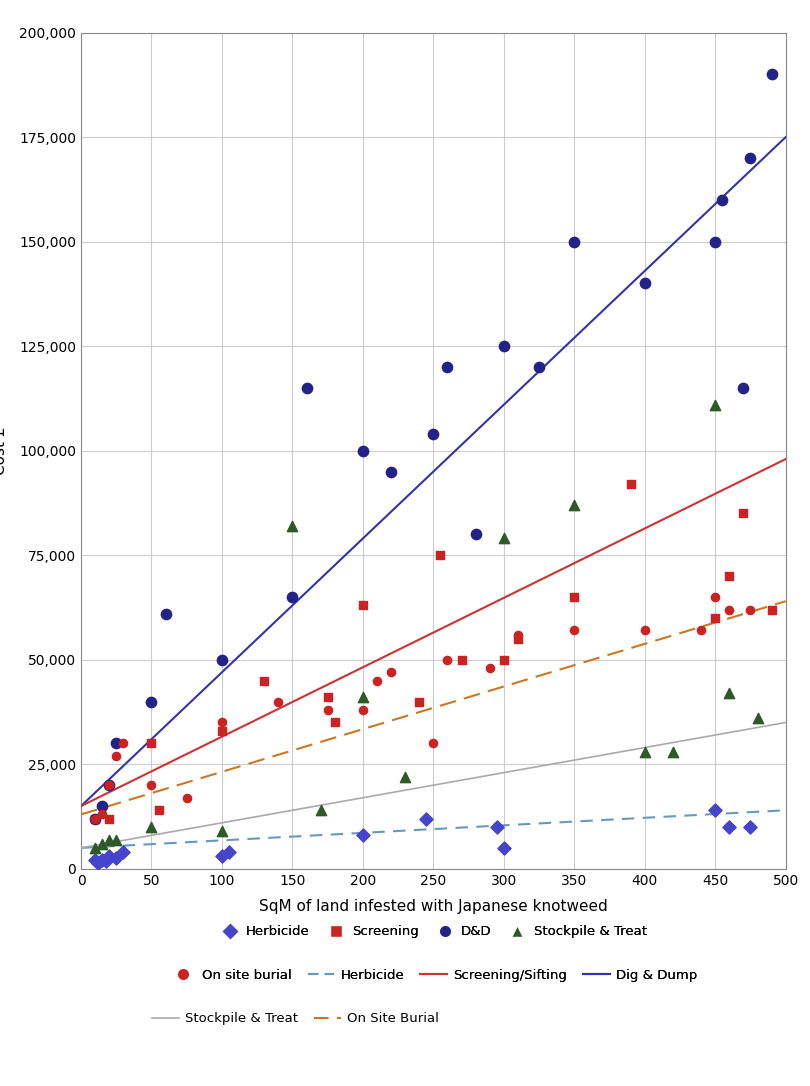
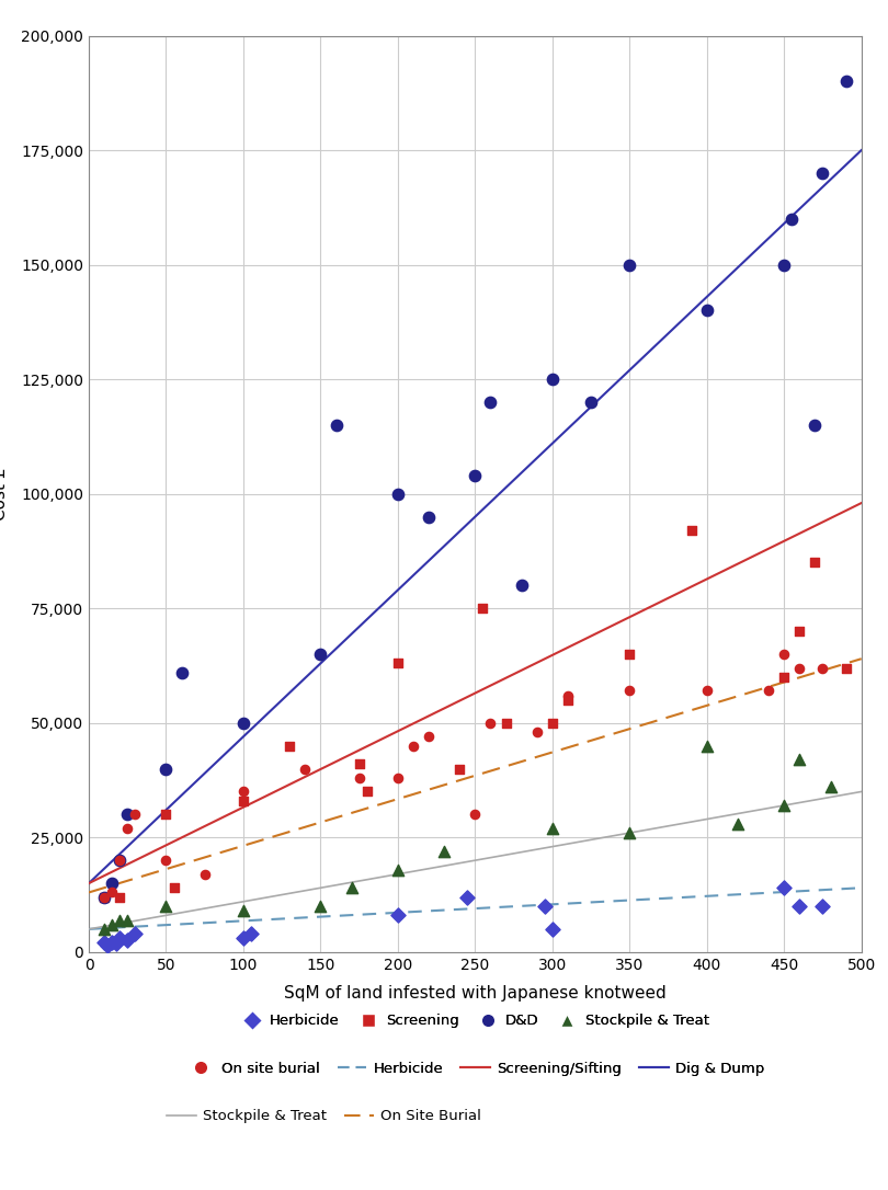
Stockpile & Treat/150: 82,000 -> 10,000
Stockpile & Treat/200: 41,000 -> 18,000
Stockpile & Treat/300: 79,000 -> 27,000
Stockpile & Treat/350: 87,000 -> 26,000
Stockpile & Treat/400: 28,000 -> 45,000
Stockpile & Treat/450: 111,000 -> 32,000
